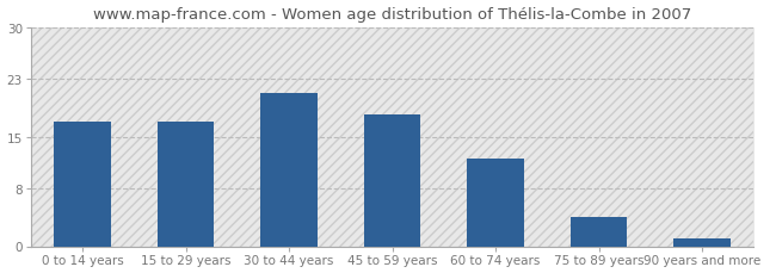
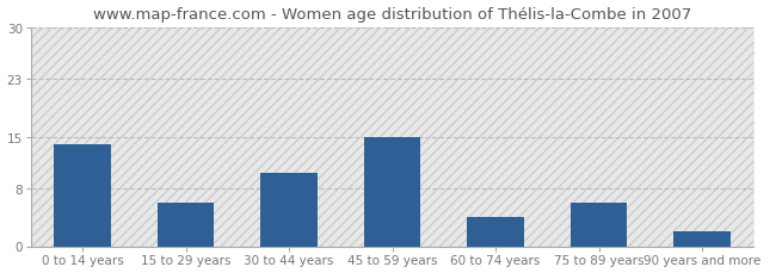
0 to 14 years: 17 -> 14
15 to 29 years: 17 -> 6
30 to 44 years: 21 -> 10
45 to 59 years: 18 -> 15
60 to 74 years: 12 -> 4
75 to 89 years: 4 -> 6
90 years and more: 1 -> 2
